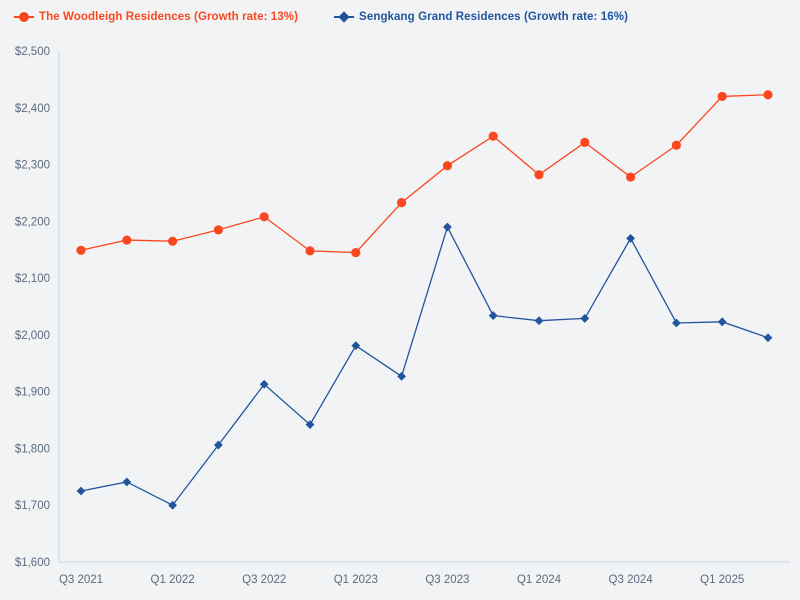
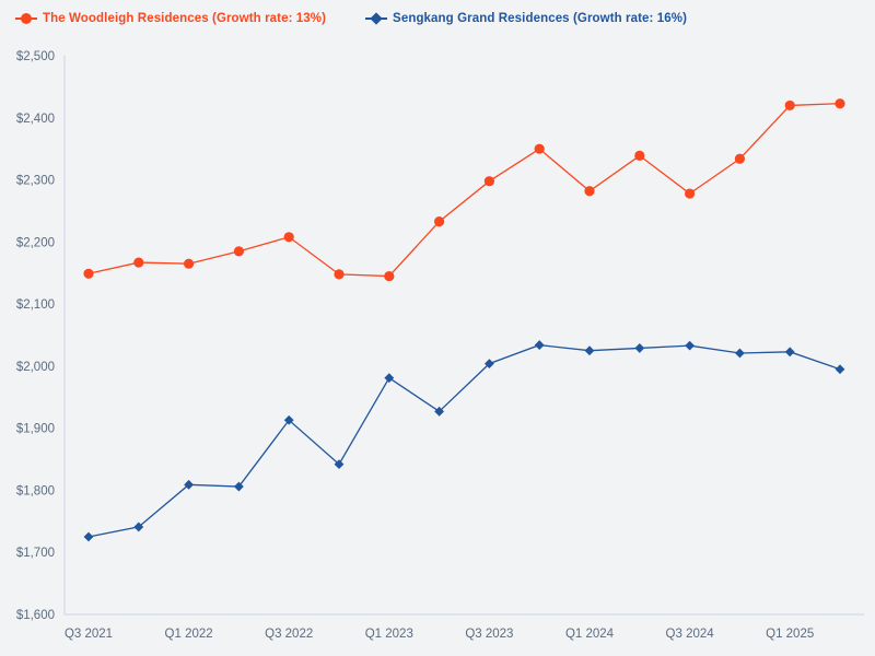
Sengkang Grand Residences (Growth rate: 16%)/Q1 2022: $1700 -> $1810
Sengkang Grand Residences (Growth rate: 16%)/Q3 2023: $2190 -> $2000
Sengkang Grand Residences (Growth rate: 16%)/Q3 2024: $2170 -> $2030
